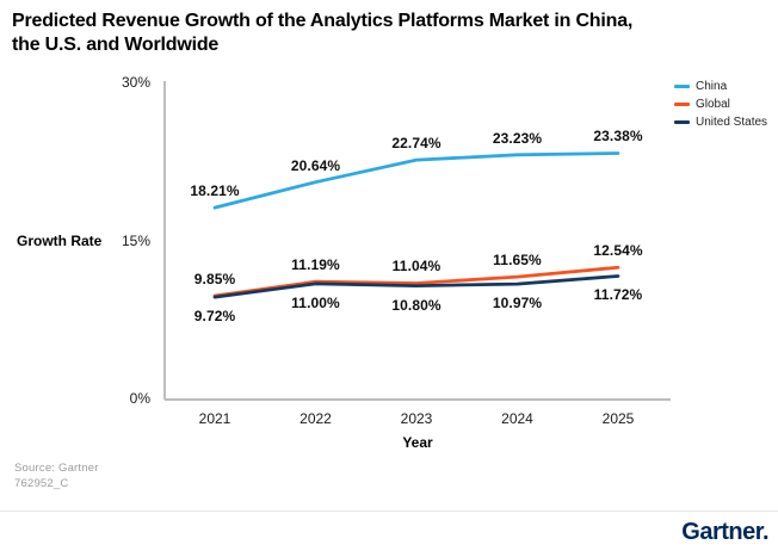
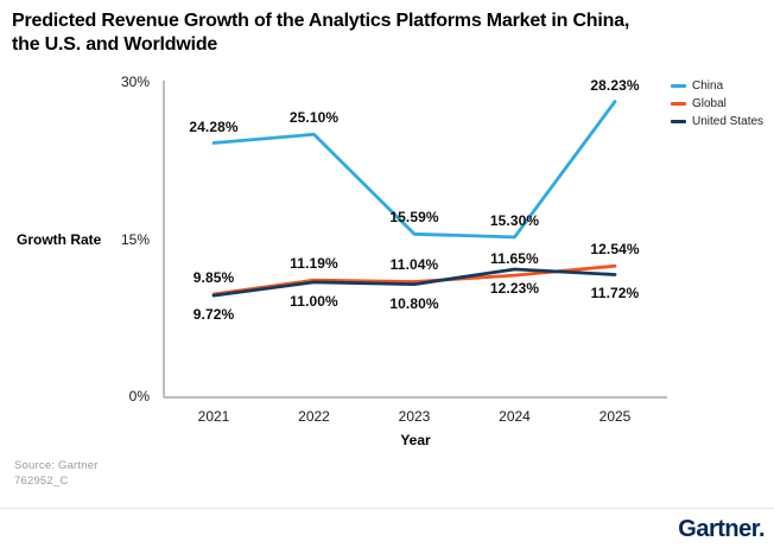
China/2021: 18.21% -> 24.28%
China/2022: 20.64% -> 25.10%
China/2023: 22.74% -> 15.59%
China/2024: 23.23% -> 15.30%
United States/2024: 10.97% -> 12.23%
China/2025: 23.38% -> 28.23%
